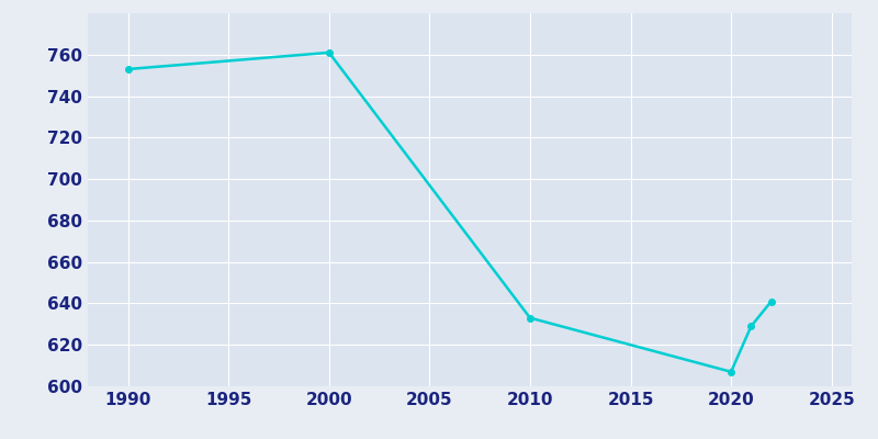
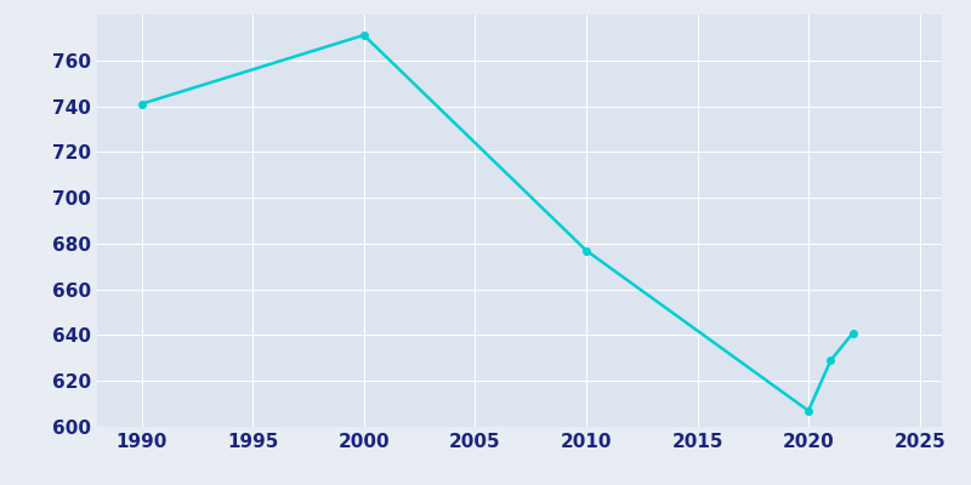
1990: 753 -> 741
2000: 761 -> 771
2010: 633 -> 677
